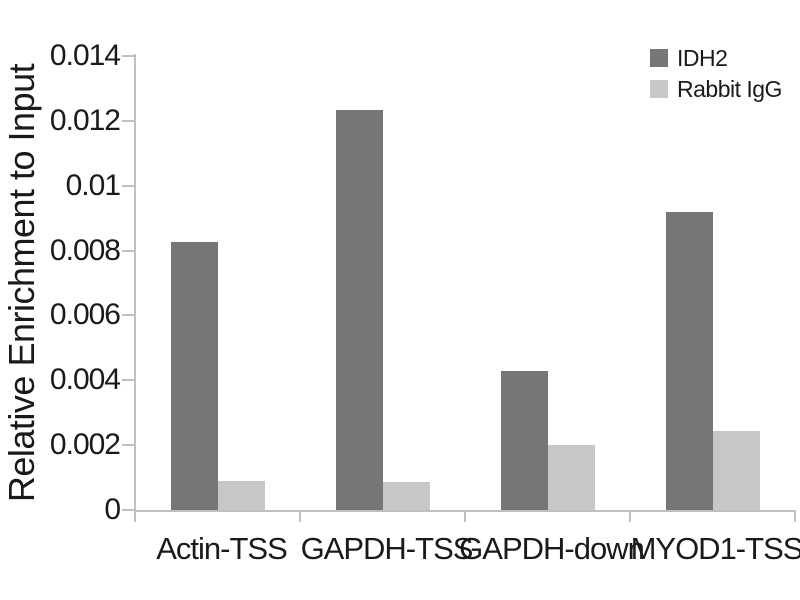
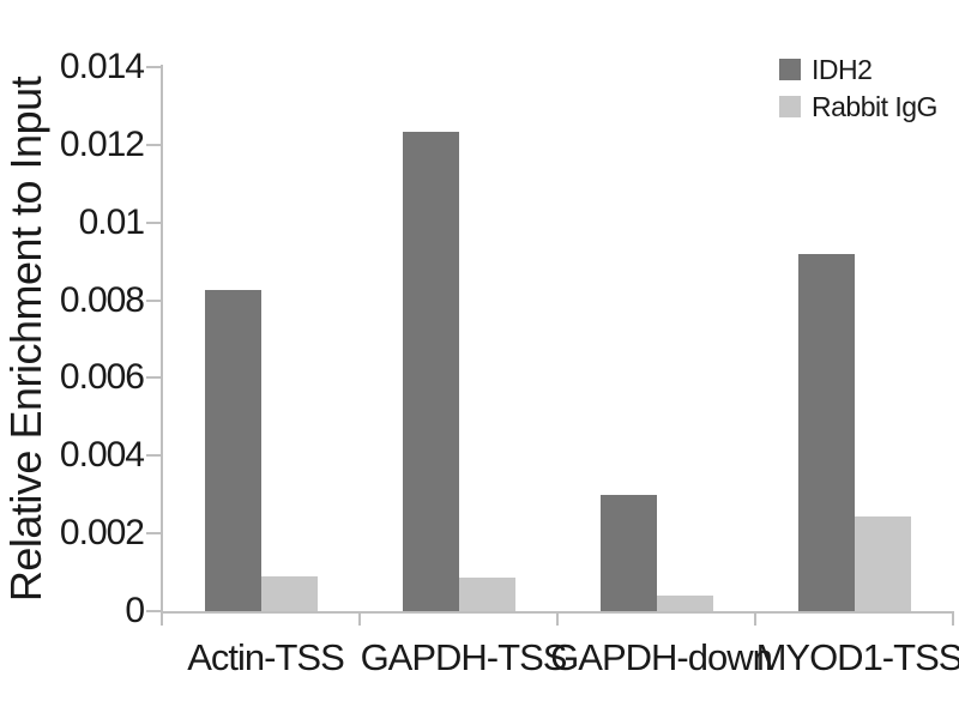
IDH2/GAPDH-down: 0.0043 -> 0.0030
Rabbit IgG/GAPDH-down: 0.0020 -> 0.0004
